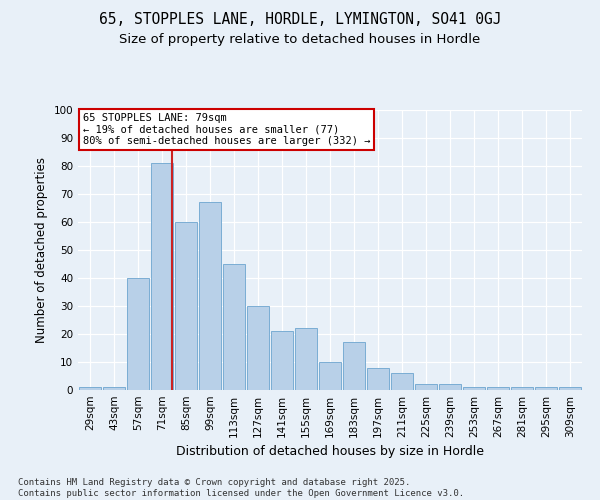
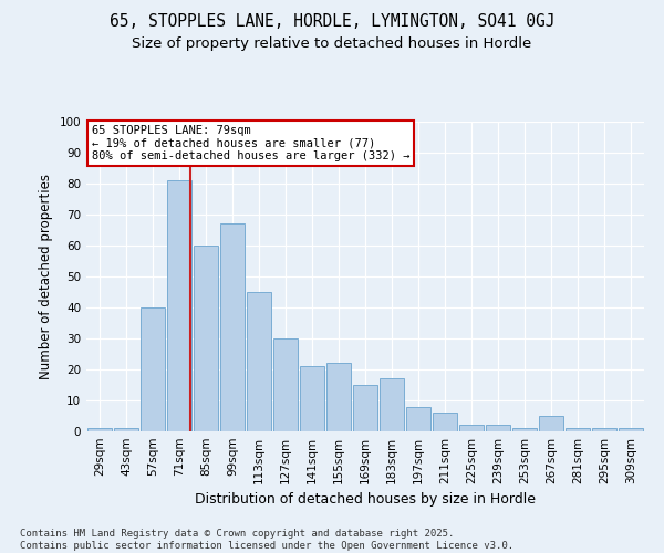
169sqm: 10 -> 15
267sqm: 1 -> 5
